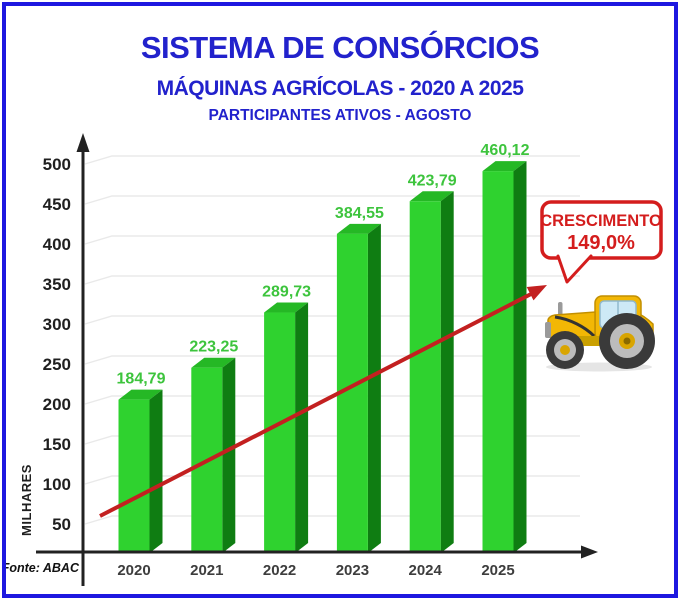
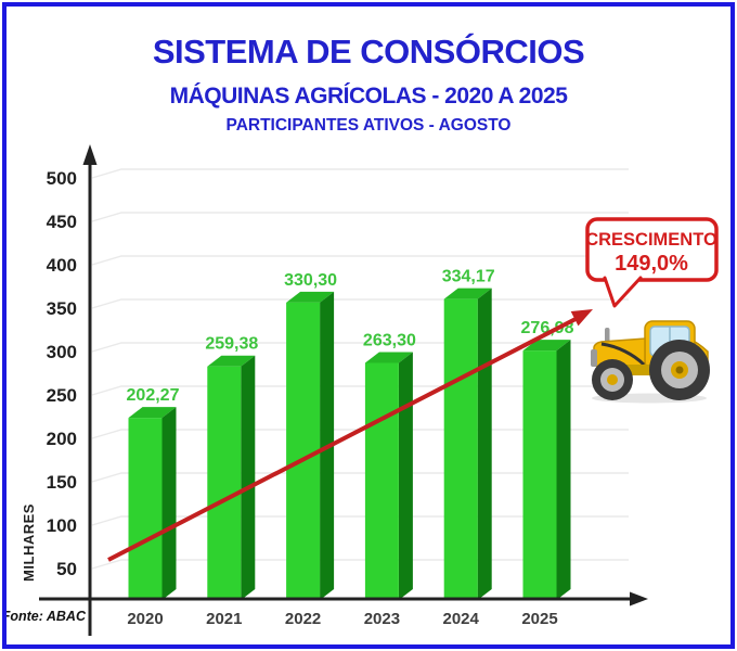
2020: 184,79 -> 202,27
2021: 223,25 -> 259,38
2022: 289,73 -> 330,30
2023: 384,55 -> 263,30
2024: 423,79 -> 334,17
2025: 460,12 -> 276,98
